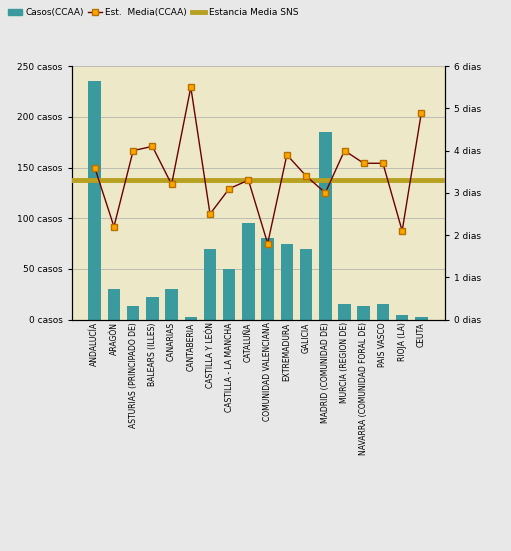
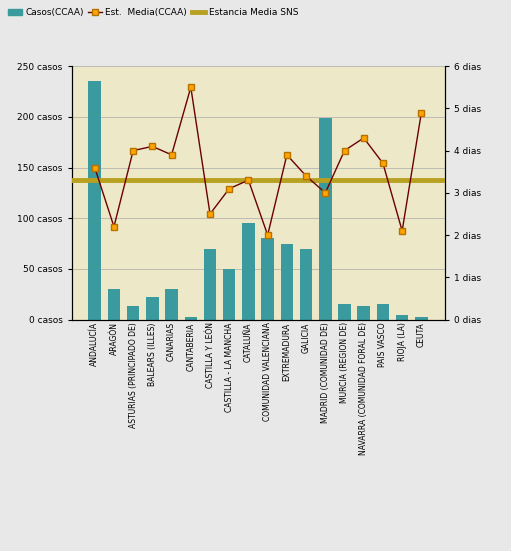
Est. Media(CCAA)/CANARIAS: 3.2 dias -> 3.9 dias
Est. Media(CCAA)/COMUNIDAD VALENCIANA: 1.8 dias -> 2.0 dias
Casos(CCAA)/MADRID (COMUNIDAD DE): 185 casos -> 199 casos
Est. Media(CCAA)/NAVARRA (COMUNIDAD FORAL DE): 3.7 dias -> 4.3 dias
